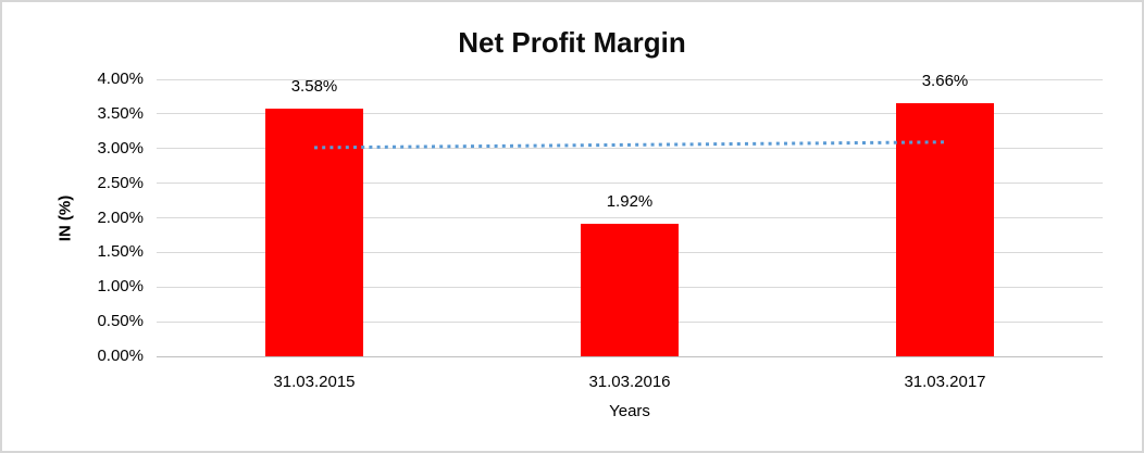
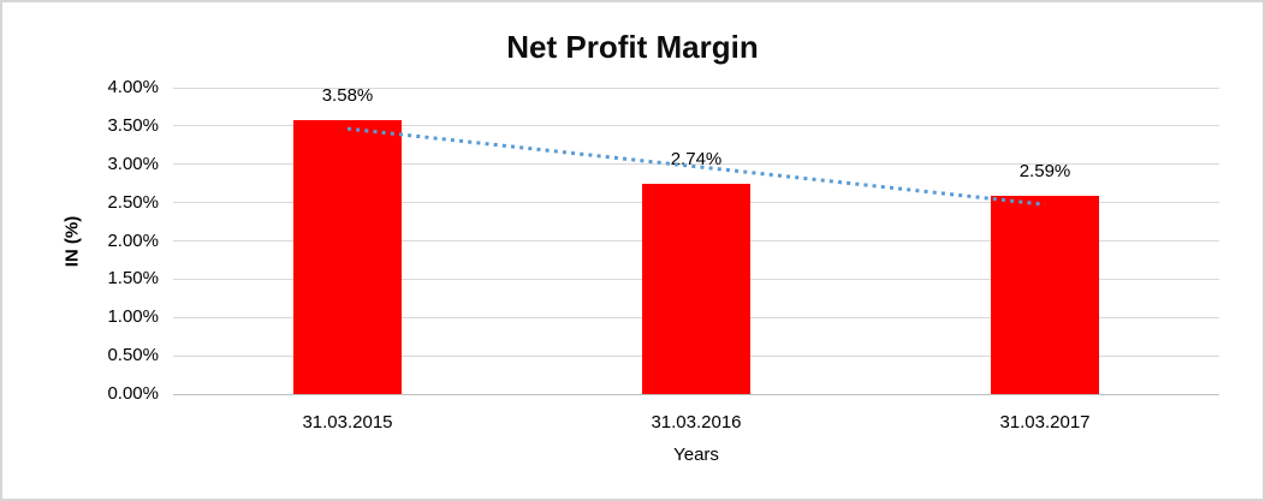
31.03.2016: 1.92% -> 2.74%
31.03.2017: 3.66% -> 2.59%
